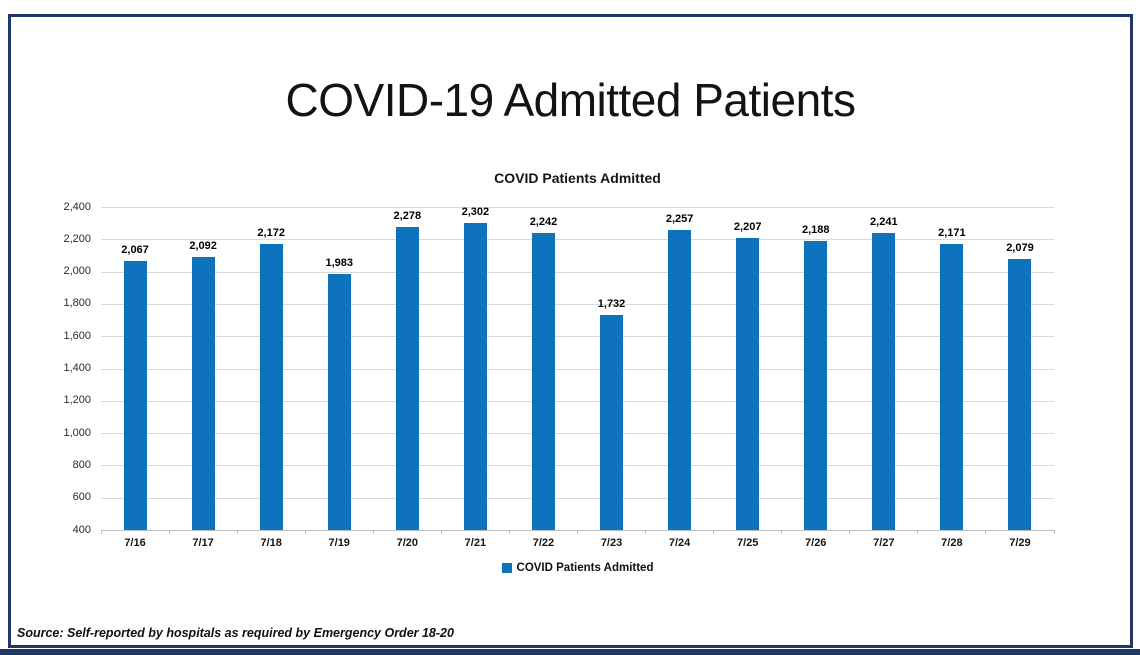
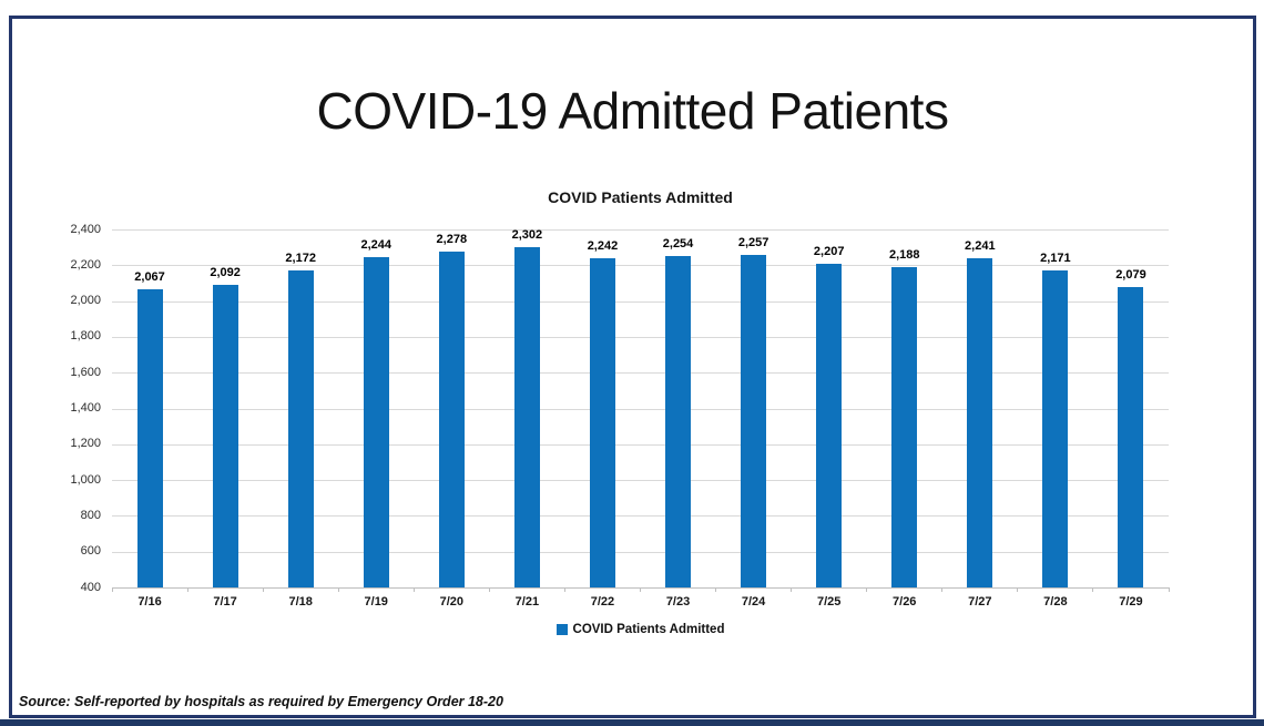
7/19: 1,983 -> 2,244
7/23: 1,732 -> 2,254
